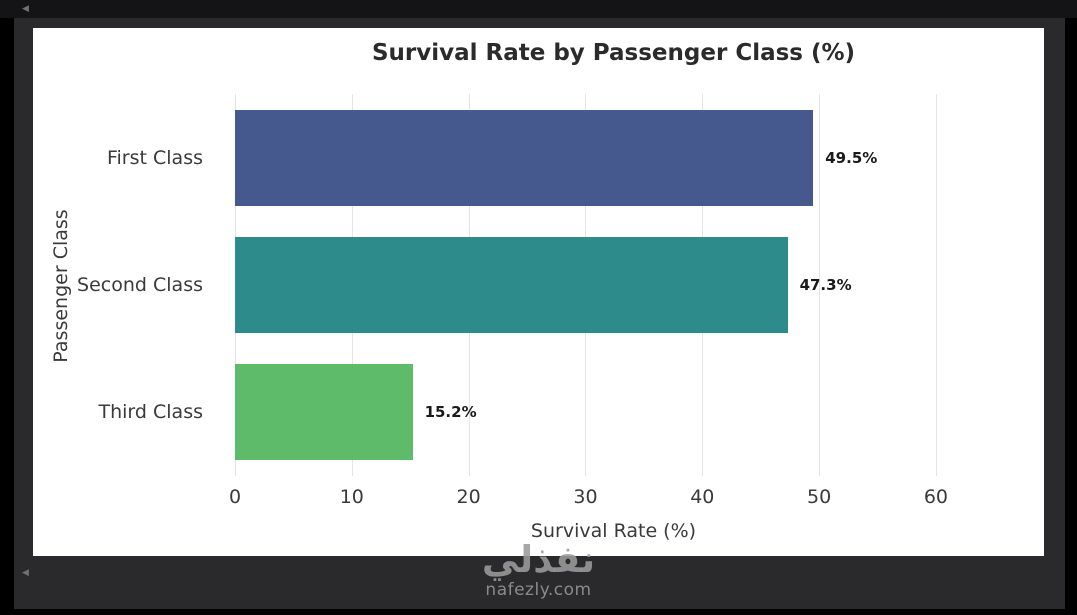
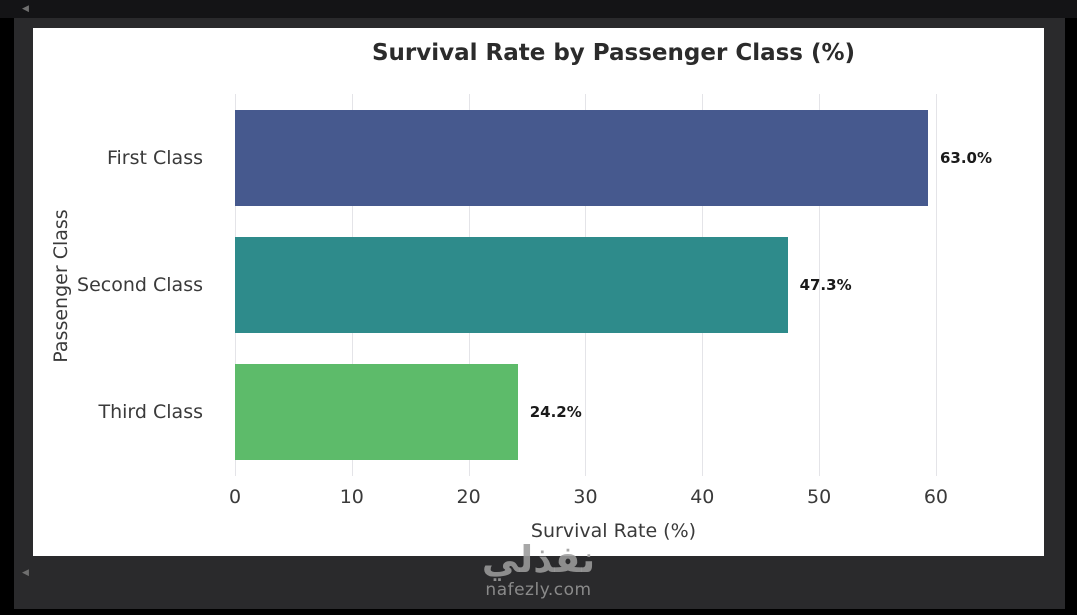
First Class: 49.5% -> 63.0%
Third Class: 15.2% -> 24.2%
